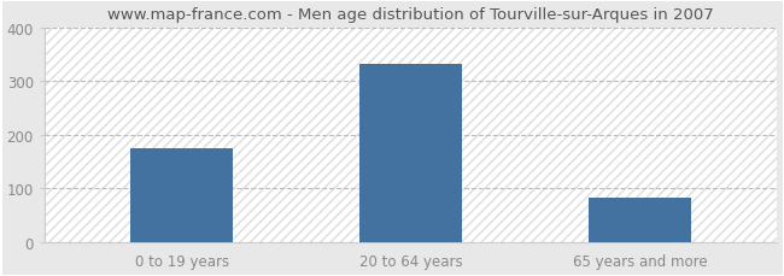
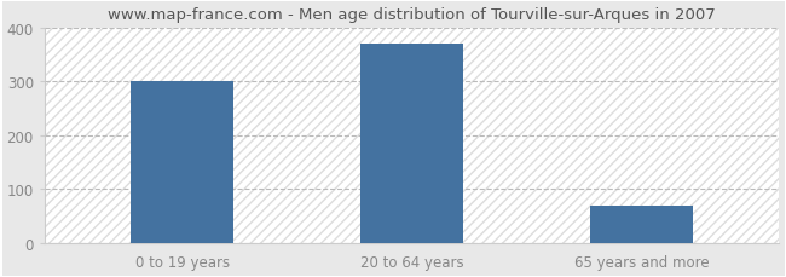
0 to 19 years: 175 -> 300
20 to 64 years: 333 -> 370
65 years and more: 83 -> 70
